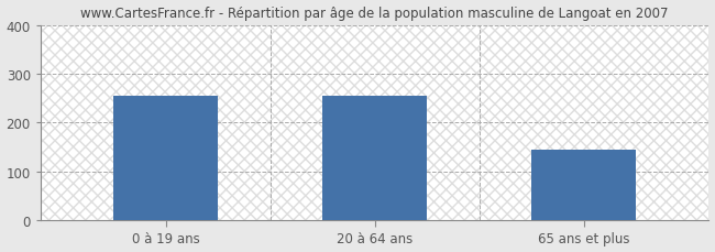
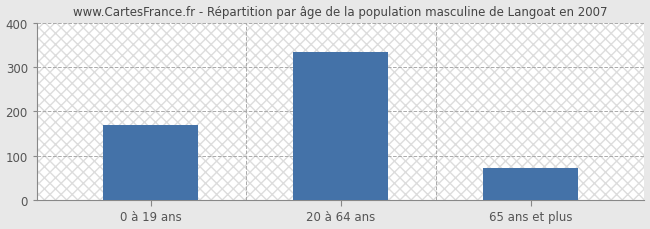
0 à 19 ans: 255 -> 170
20 à 64 ans: 255 -> 335
65 ans et plus: 145 -> 72
